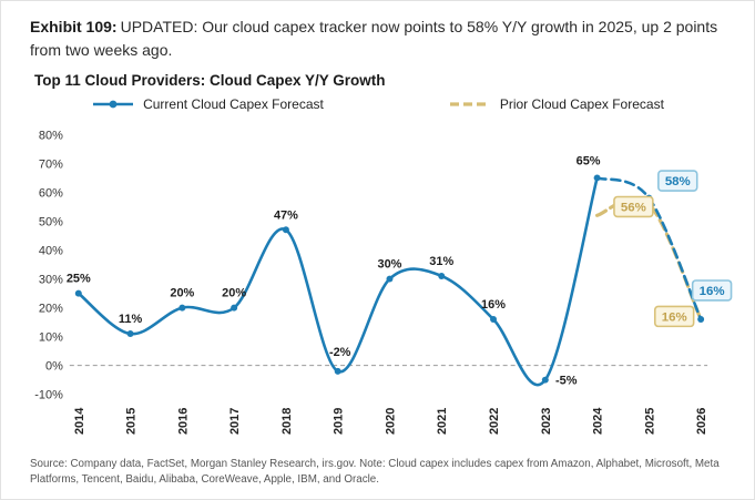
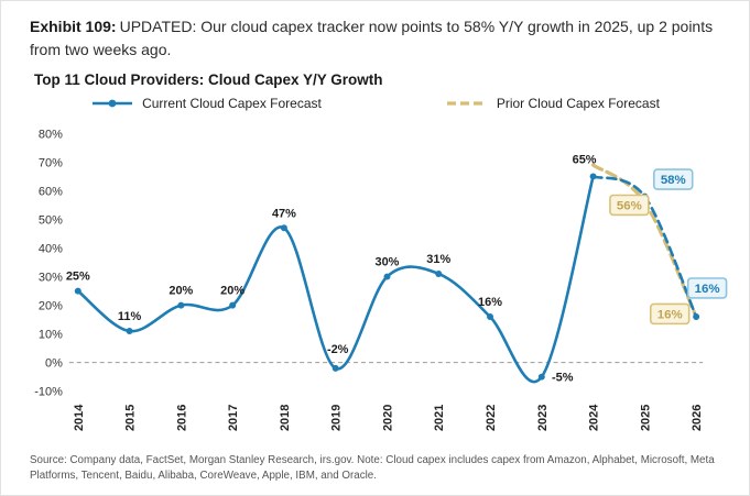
Prior Cloud Capex Forecast/2024: 52% -> 69%
